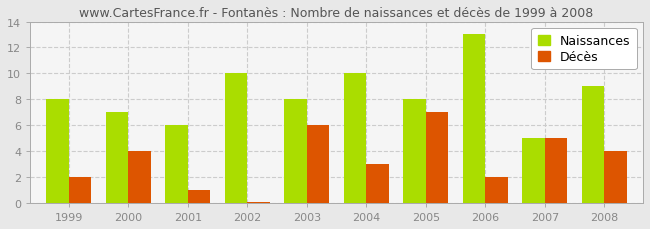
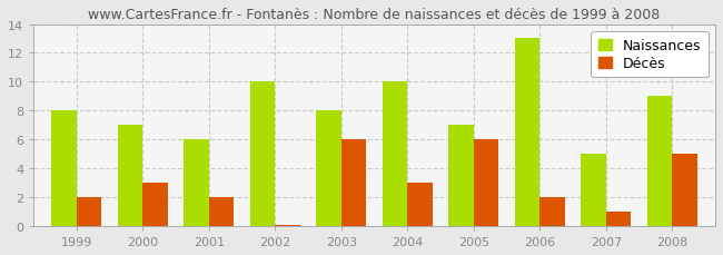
Décès/2000: 4.0 -> 3.0
Décès/2001: 1.0 -> 2.0
Naissances/2005: 8 -> 7
Décès/2005: 7.0 -> 6.0
Décès/2007: 5.0 -> 1.0
Décès/2008: 4.0 -> 5.0
